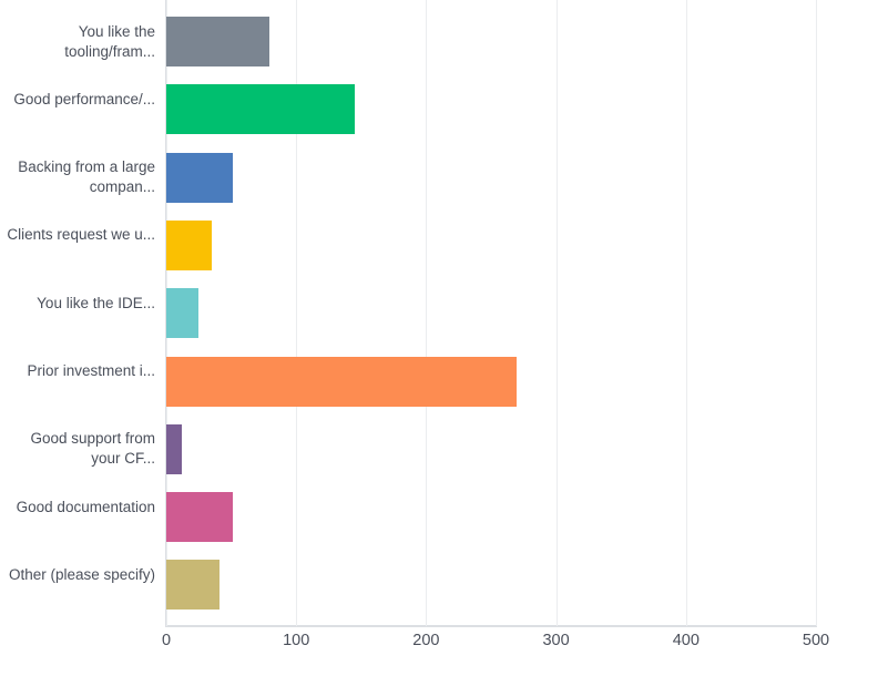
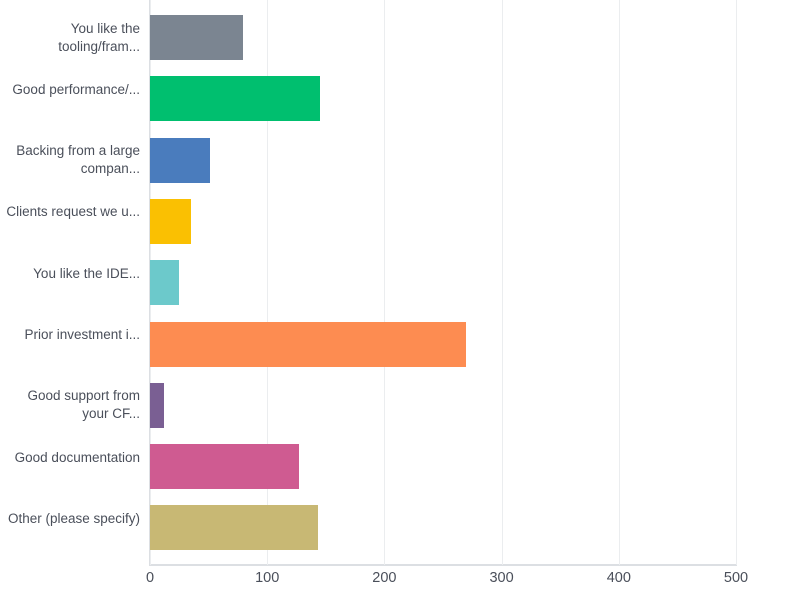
Good documentation: 51 -> 127
Other (please specify): 41 -> 143
